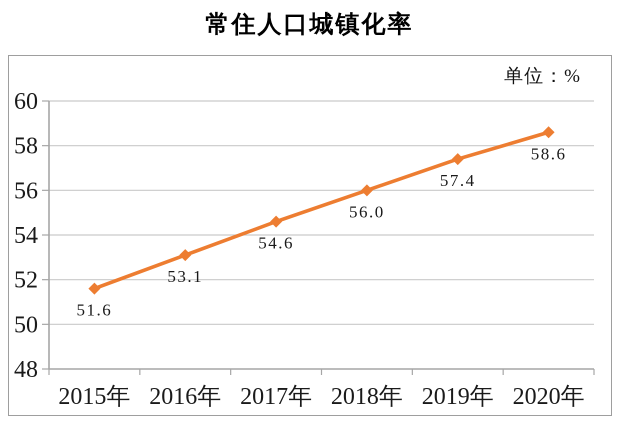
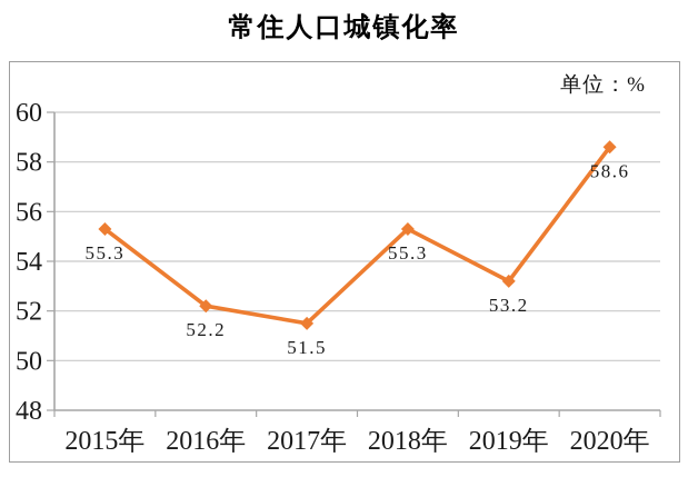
2015年: 51.6 -> 55.3
2016年: 53.1 -> 52.2
2017年: 54.6 -> 51.5
2018年: 56.0 -> 55.3
2019年: 57.4 -> 53.2
